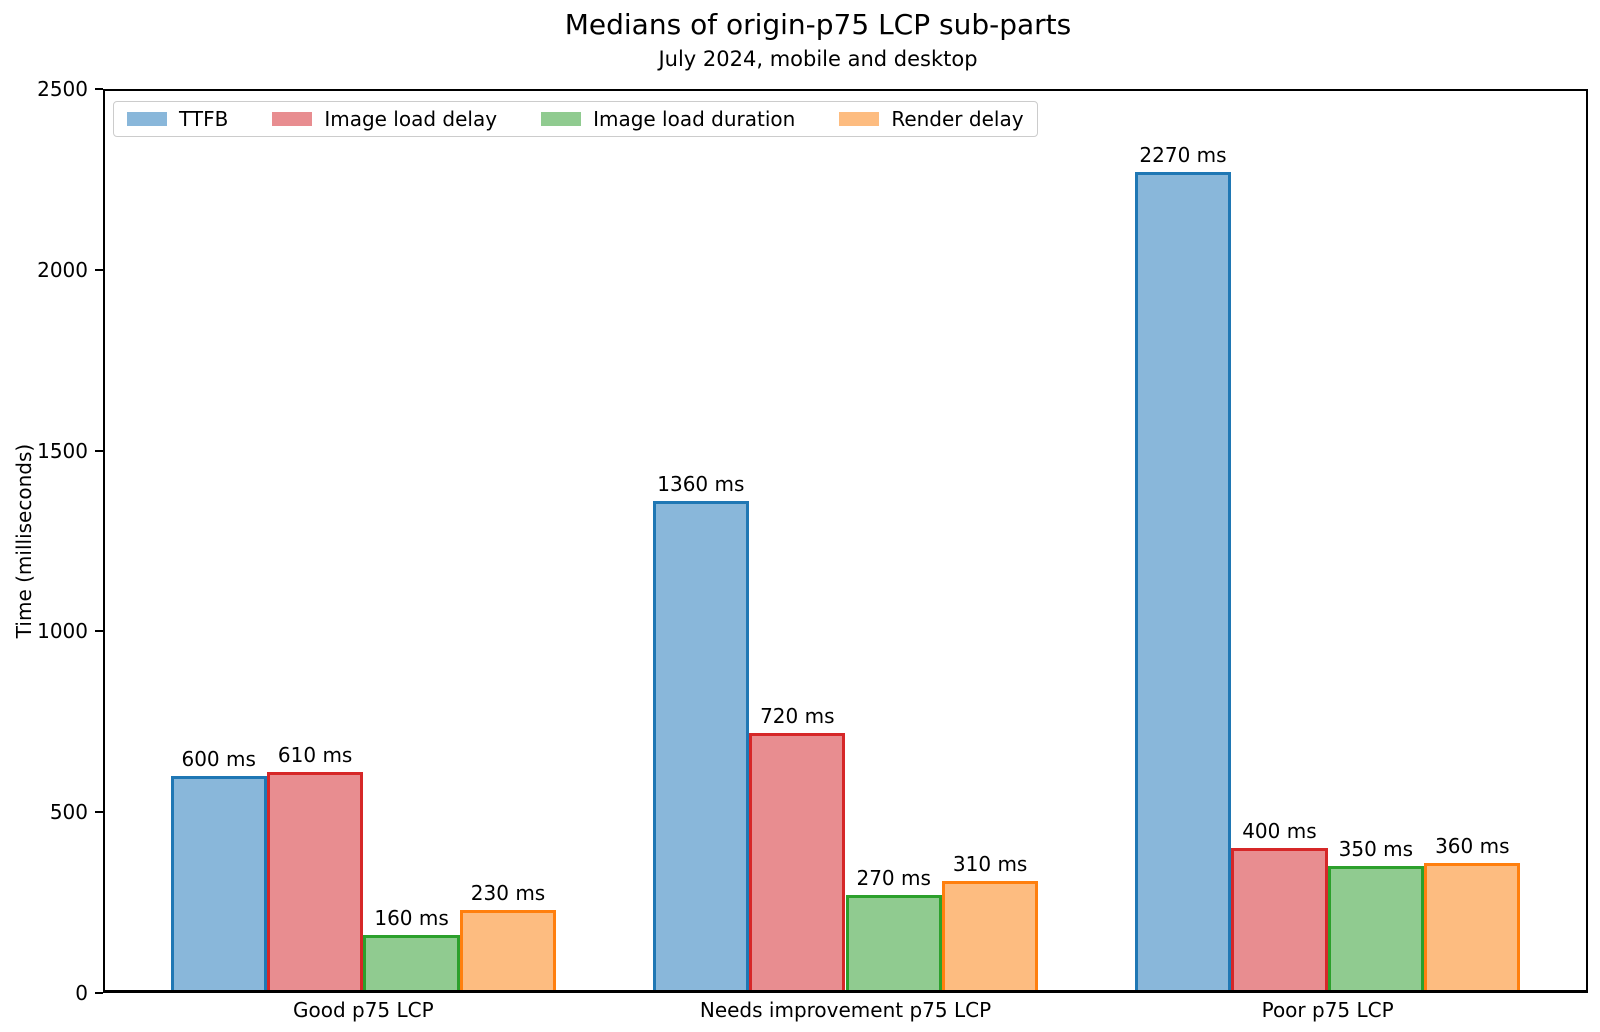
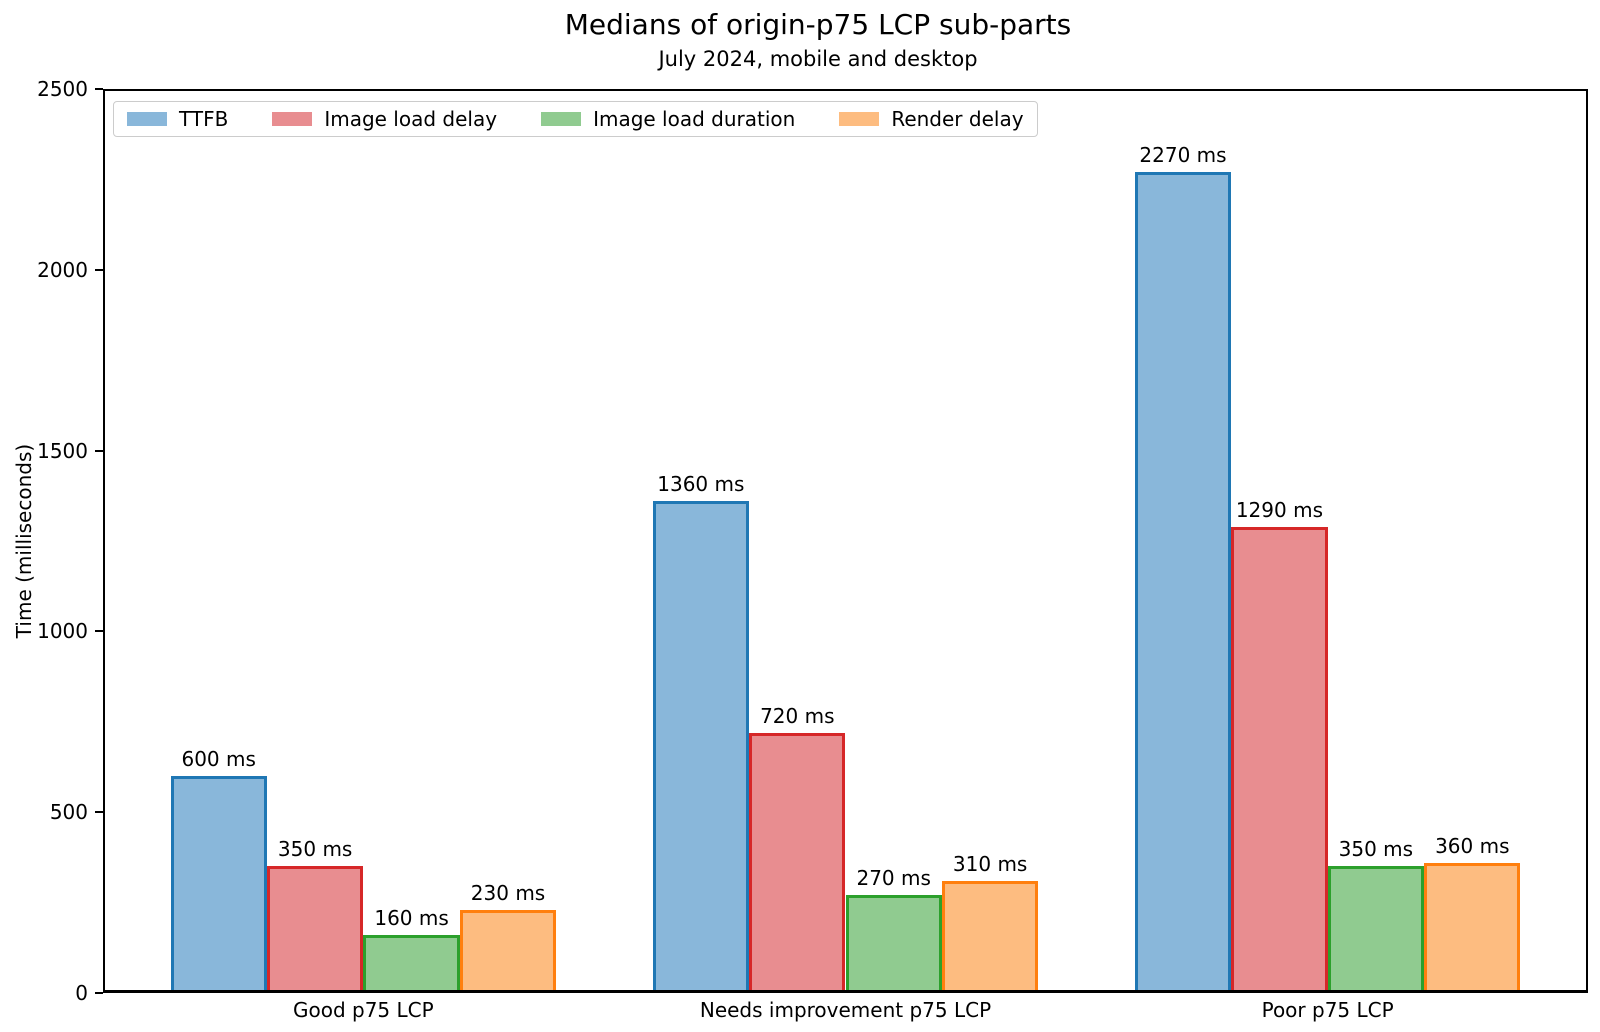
Image load delay/Good p75 LCP: 610 -> 350
Image load delay/Poor p75 LCP: 400 -> 1290
